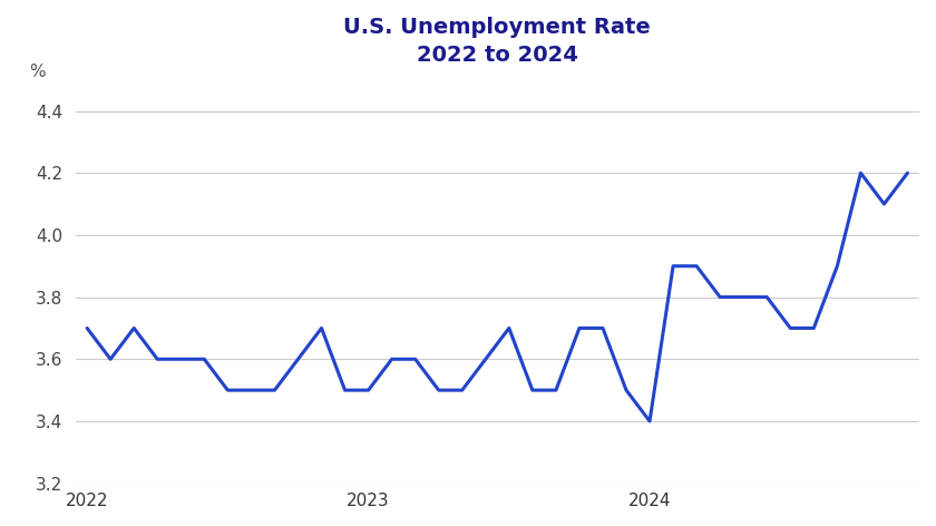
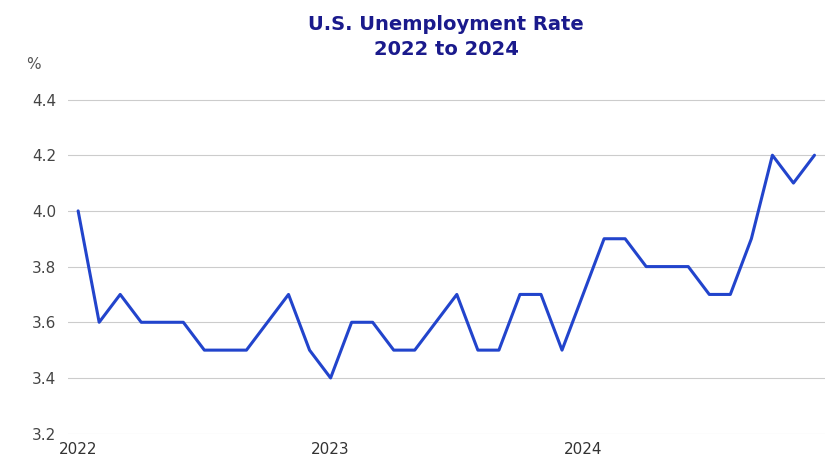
2022: 3.7 -> 4.0
2023: 3.5 -> 3.4
2024: 3.4 -> 3.7
